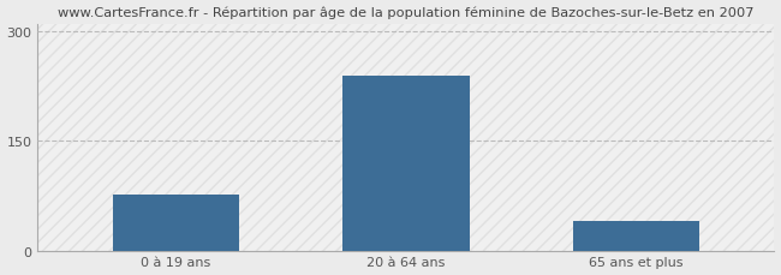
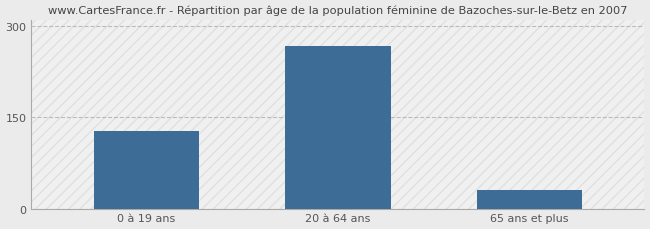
0 à 19 ans: 76 -> 128
20 à 64 ans: 240 -> 268
65 ans et plus: 40 -> 30
